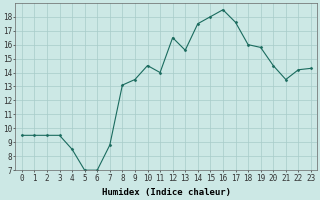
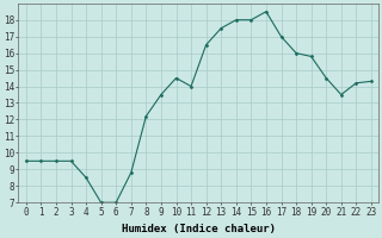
8: 13.1 -> 12.2
13: 15.6 -> 17.5
14: 17.5 -> 18.0
17: 17.6 -> 17.0
